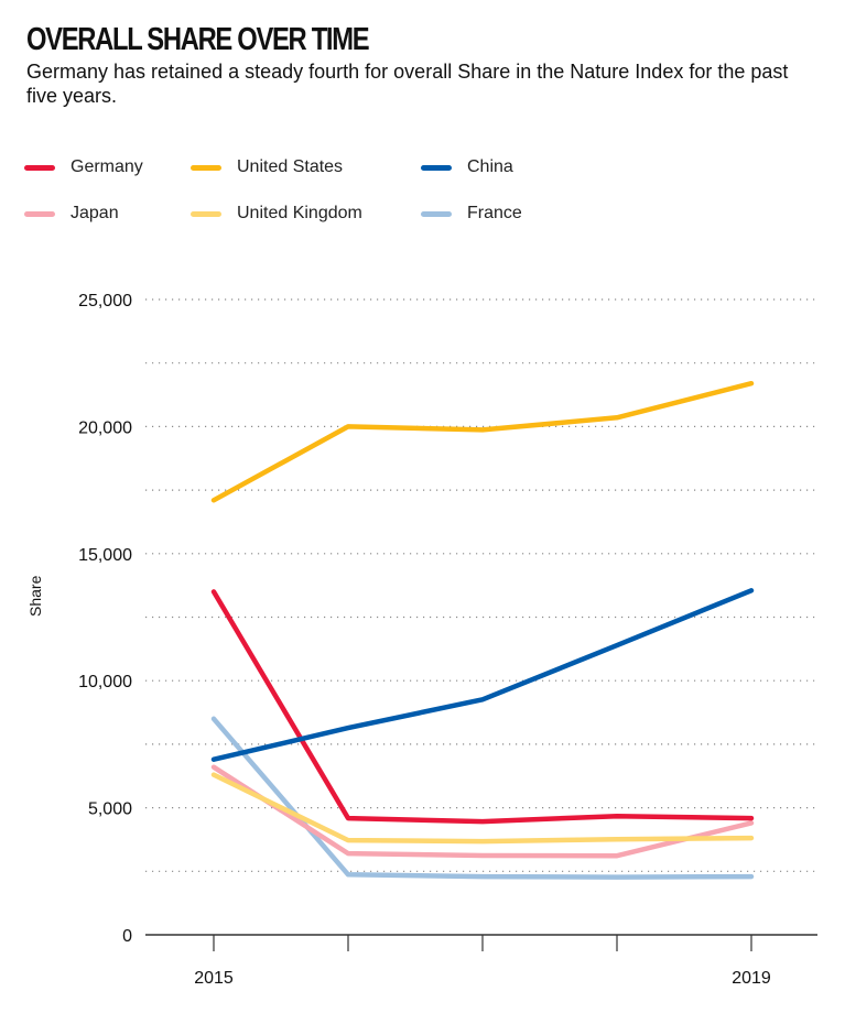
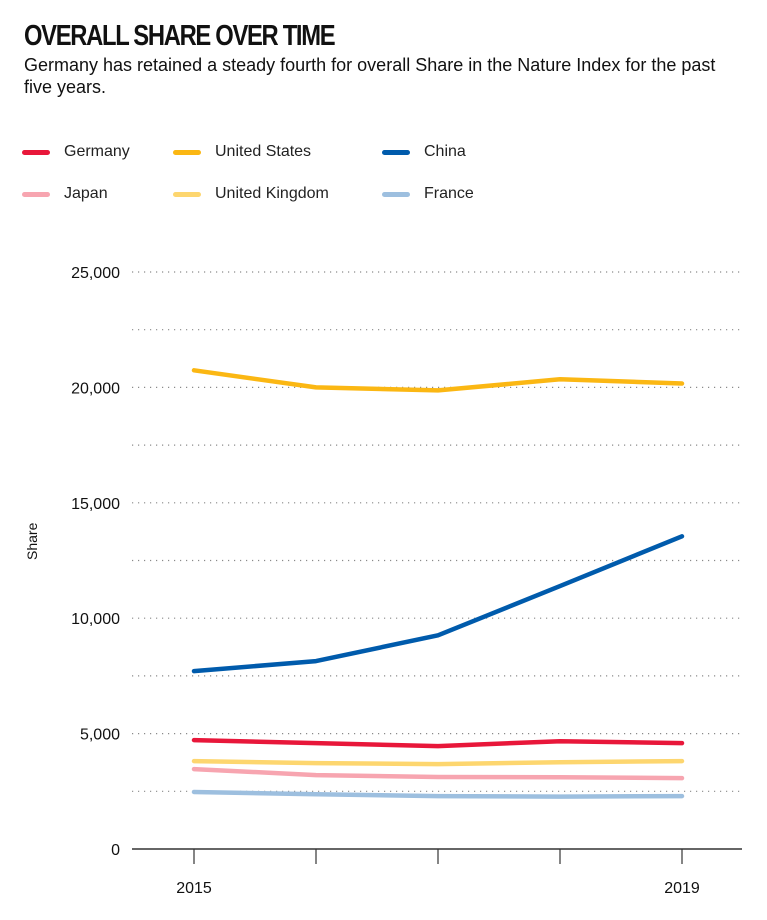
Germany/2015: 13500 -> 4700
United States/2015: 17100 -> 20700
China/2015: 6900 -> 7700
Japan/2015: 6600 -> 3500
United Kingdom/2015: 6300 -> 3800
France/2015: 8500 -> 2500
United States/2019: 21700 -> 20200
Japan/2019: 4400 -> 3100
